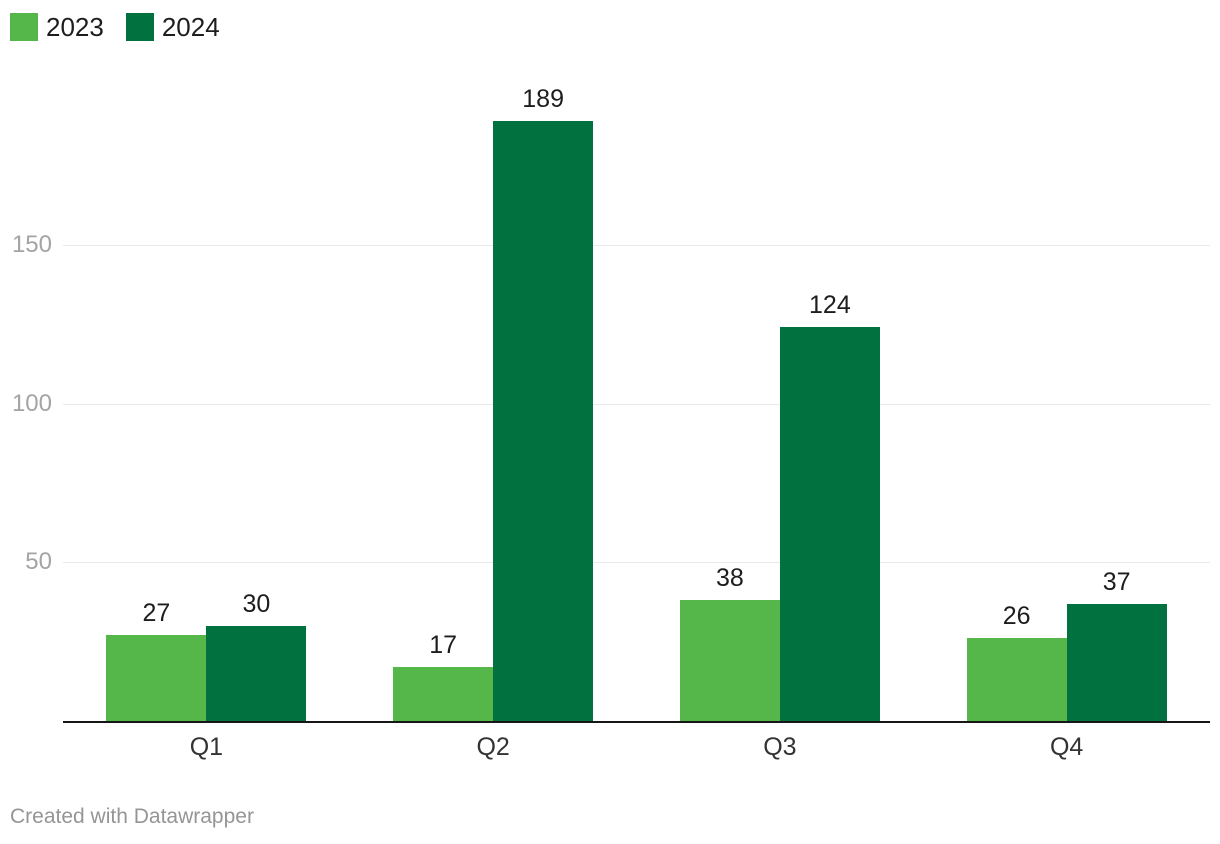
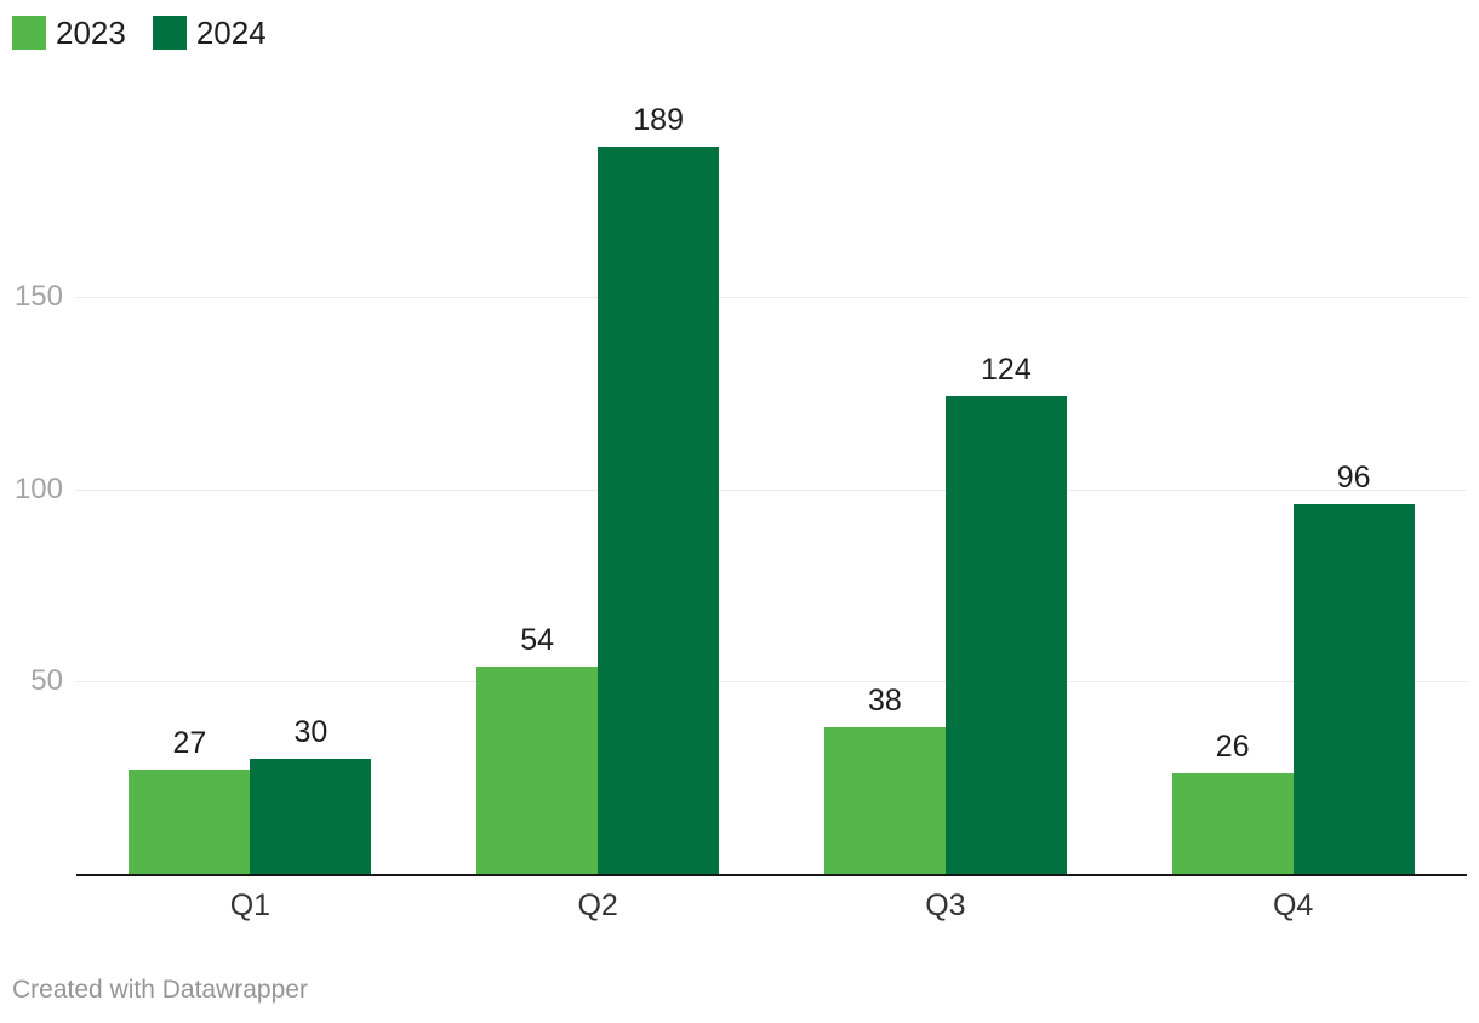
2023/Q2: 17 -> 54
2024/Q4: 37 -> 96
